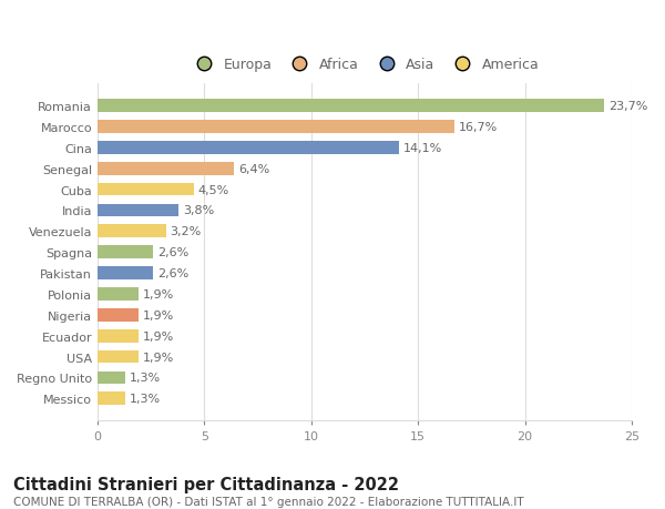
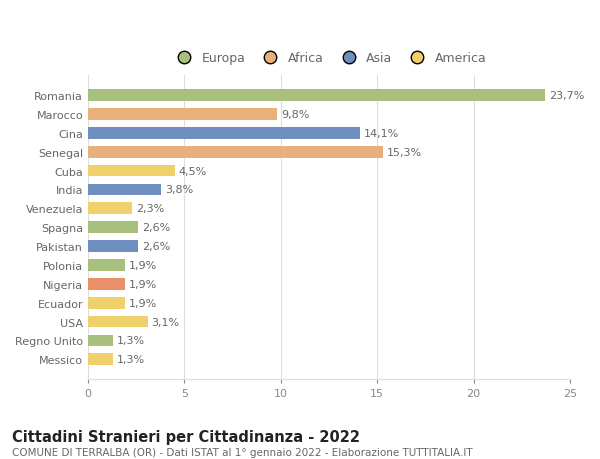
Marocco: 16,7% -> 9,8%
Senegal: 6,4% -> 15,3%
Venezuela: 3,2% -> 2,3%
USA: 1,9% -> 3,1%
